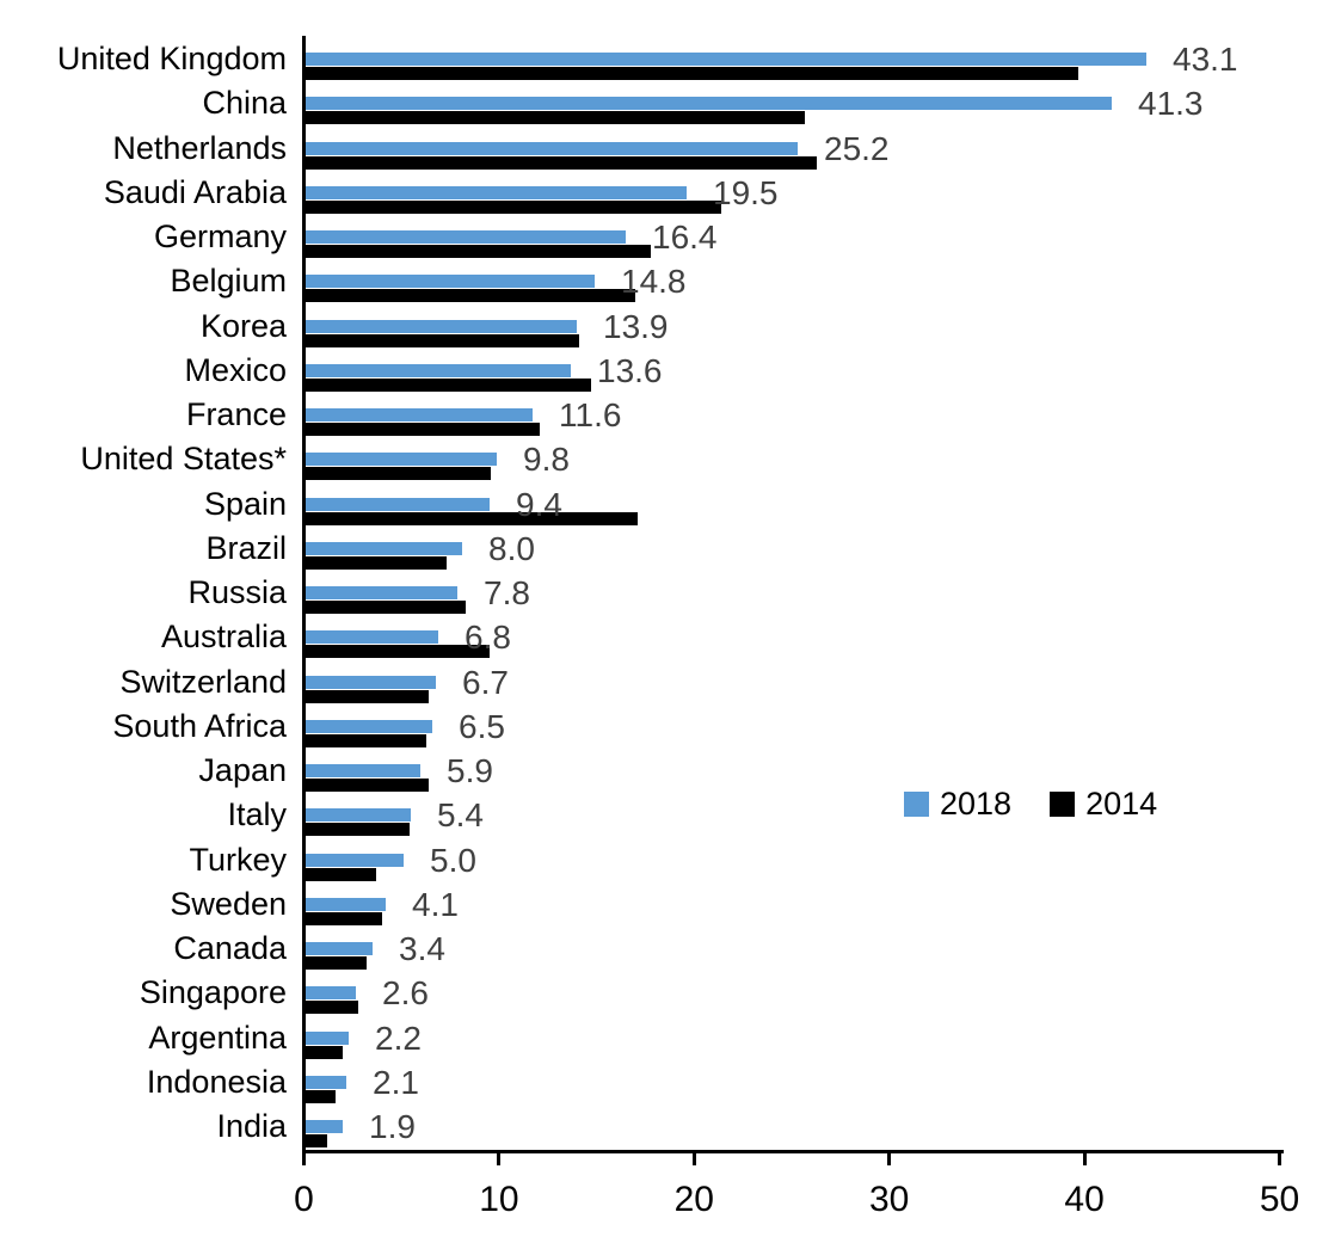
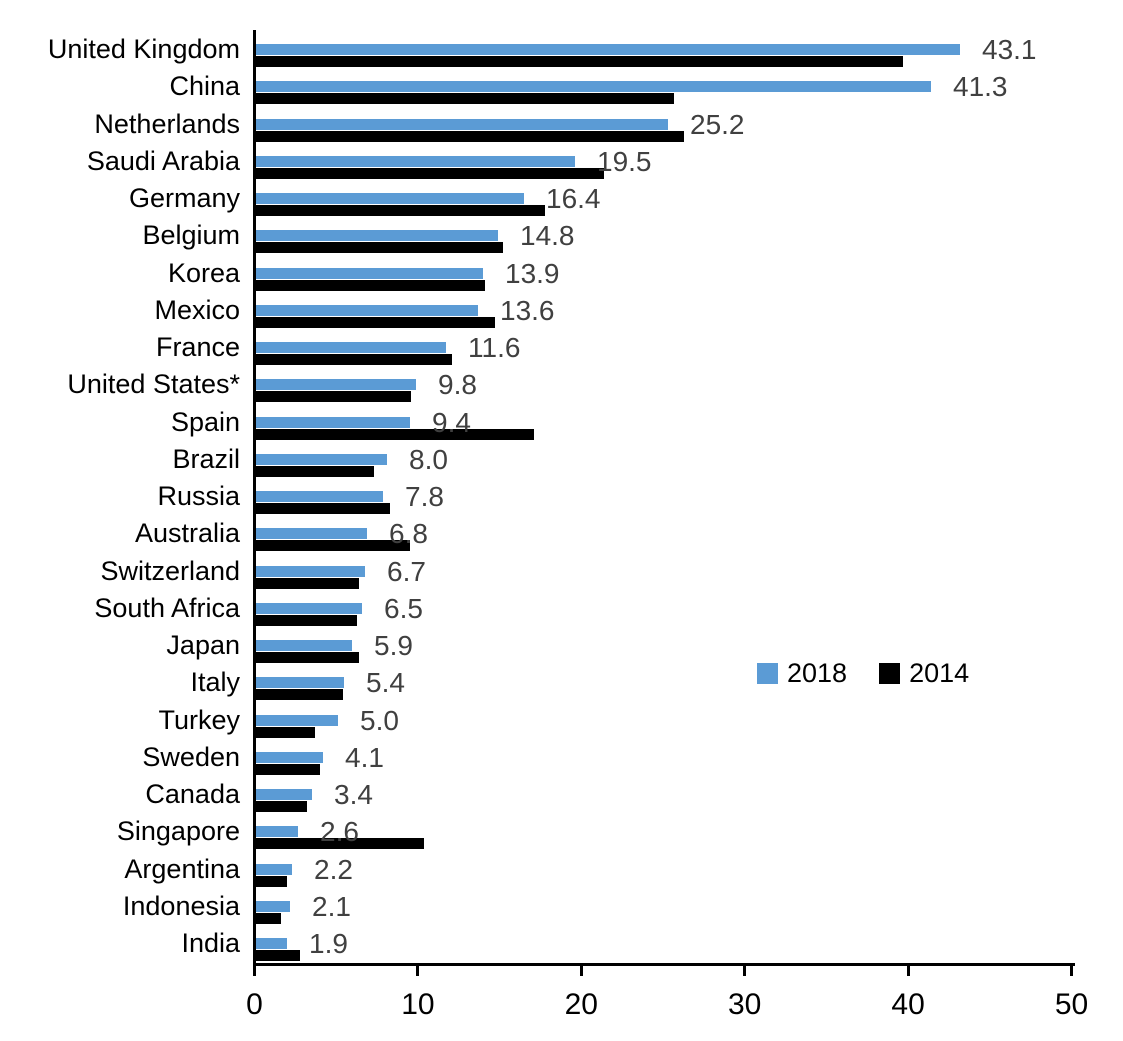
2014/Belgium: 16.9 -> 15.1
2014/Singapore: 2.7 -> 10.3
2014/India: 1.1 -> 2.7
